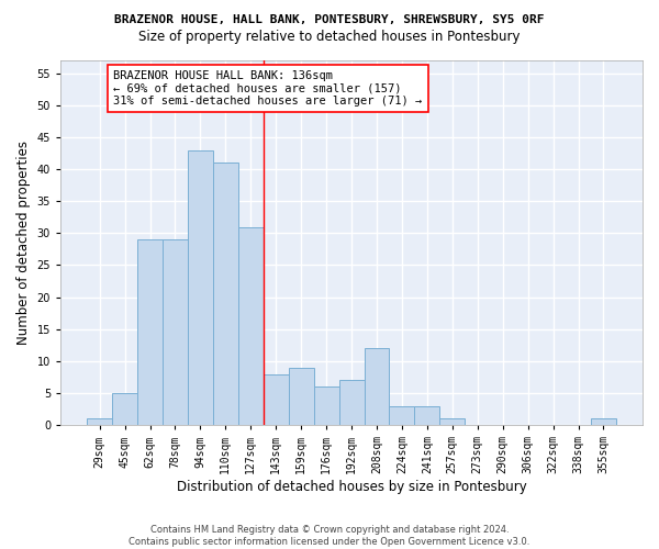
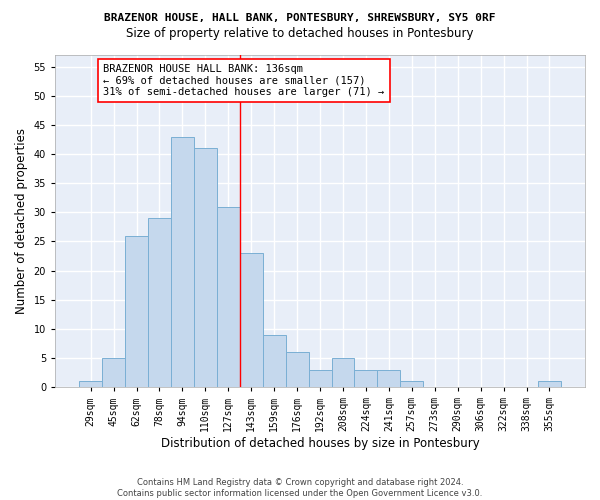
62sqm: 29 -> 26
143sqm: 8 -> 23
192sqm: 7 -> 3
208sqm: 12 -> 5
